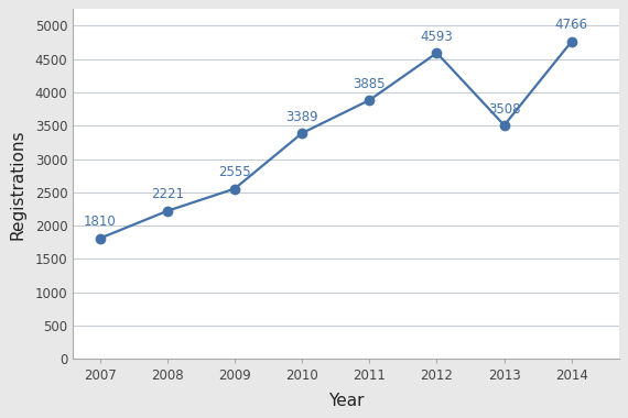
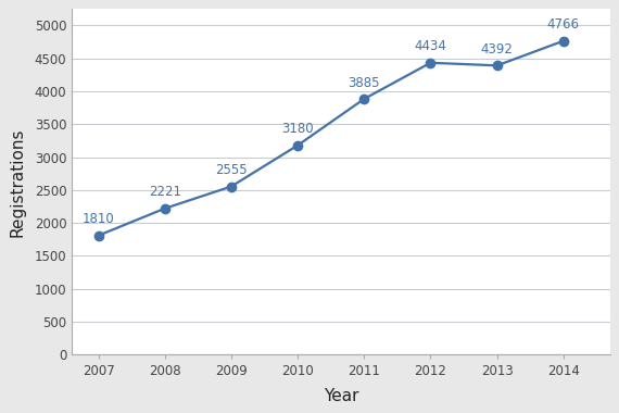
2010: 3389 -> 3180
2012: 4593 -> 4434
2013: 3508 -> 4392
